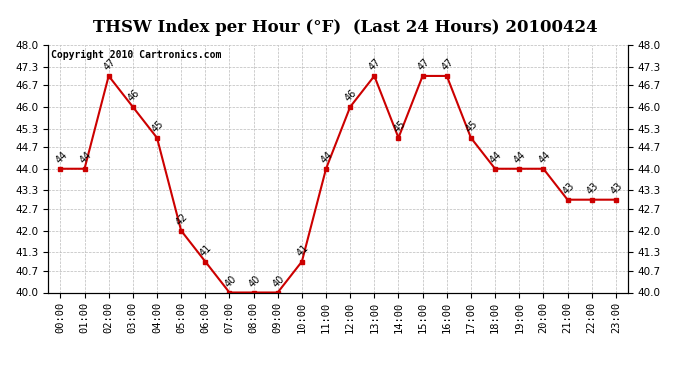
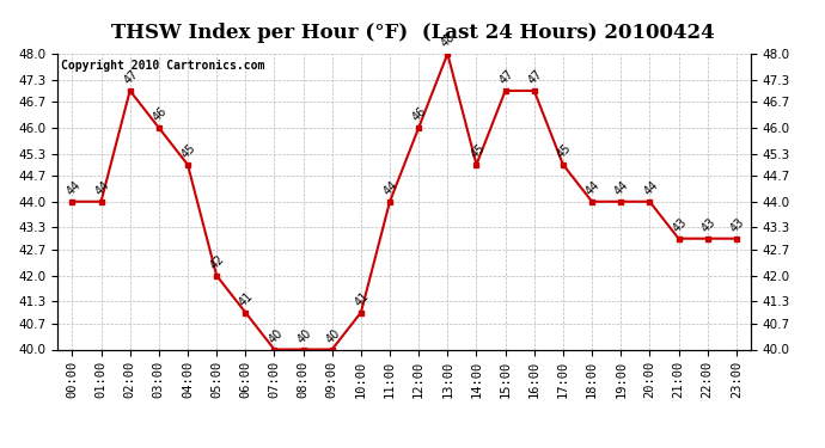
13:00: 47 -> 48
